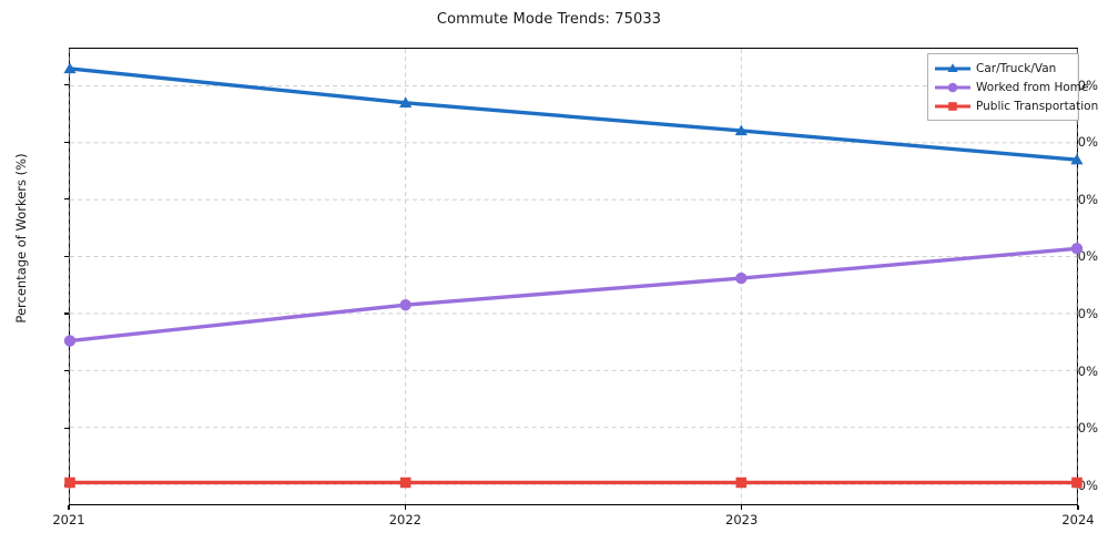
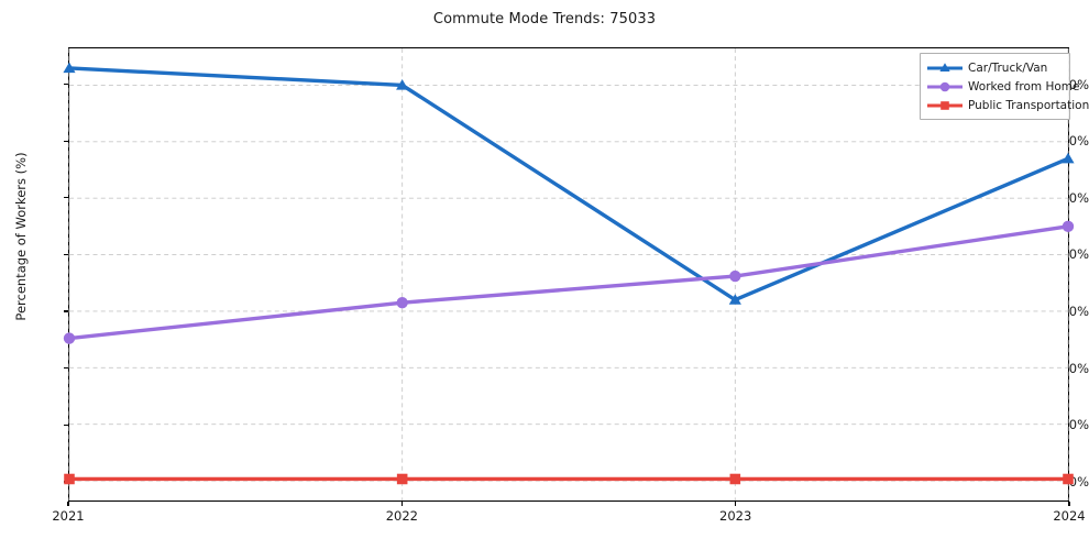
Car/Truck/Van/2022: 67% -> 70%
Car/Truck/Van/2023: 62% -> 32%
Worked from Home/2024: 41% -> 45%
